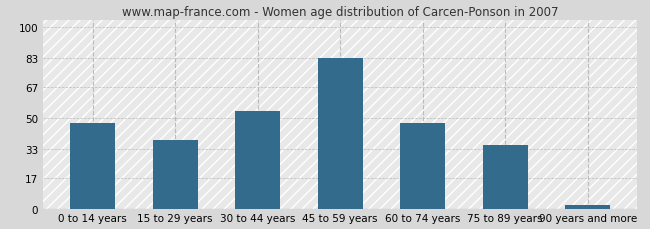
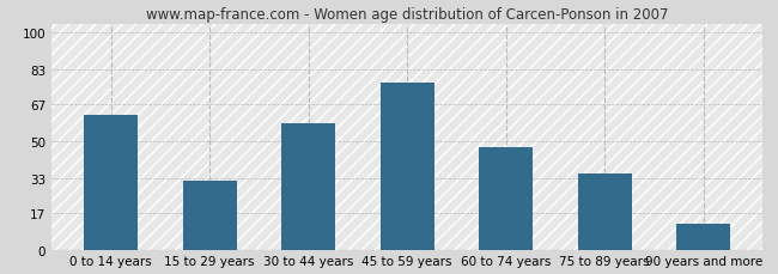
0 to 14 years: 47 -> 62
15 to 29 years: 38 -> 32
30 to 44 years: 54 -> 58
45 to 59 years: 83 -> 77
90 years and more: 2 -> 12
